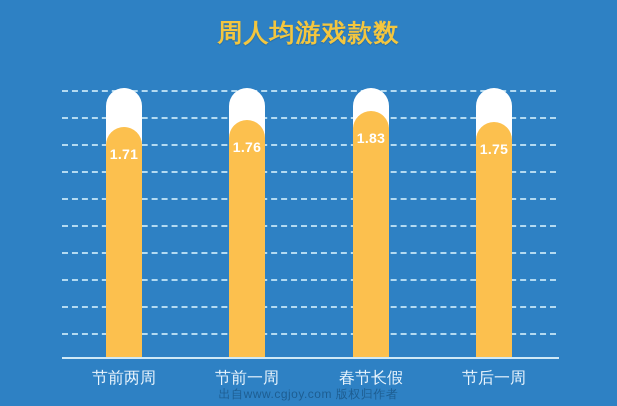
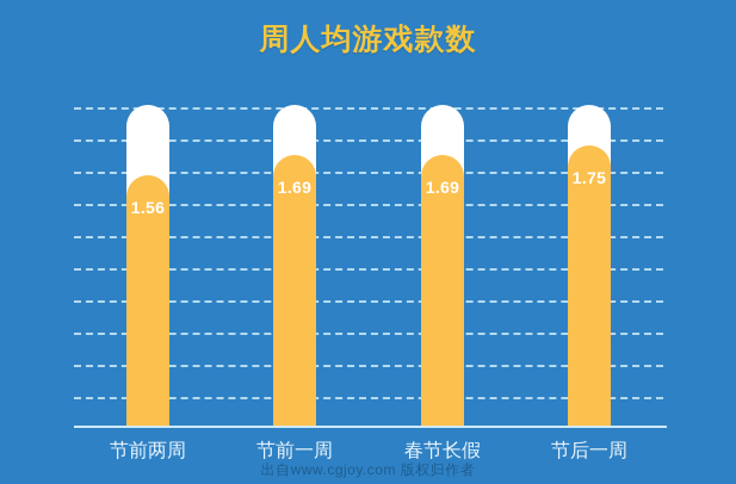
节前两周: 1.71 -> 1.56
节前一周: 1.76 -> 1.69
春节长假: 1.83 -> 1.69
